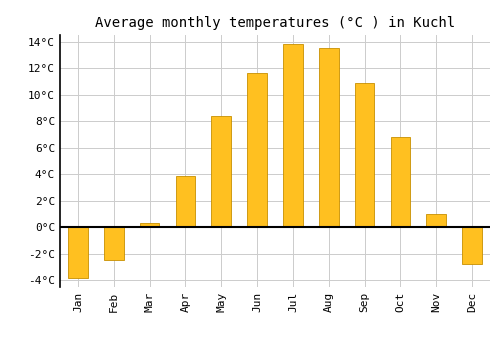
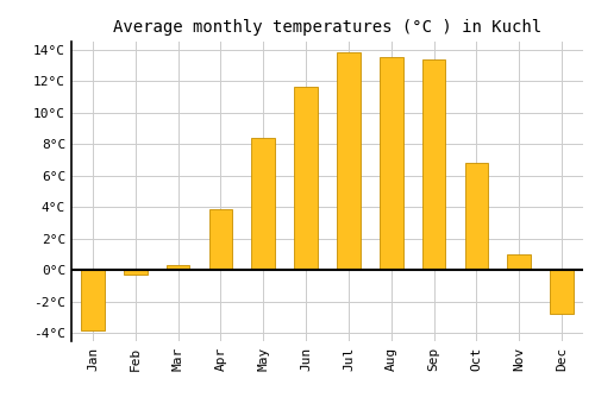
Feb: -2.5°C -> -0.3°C
Sep: 10.9°C -> 13.4°C
